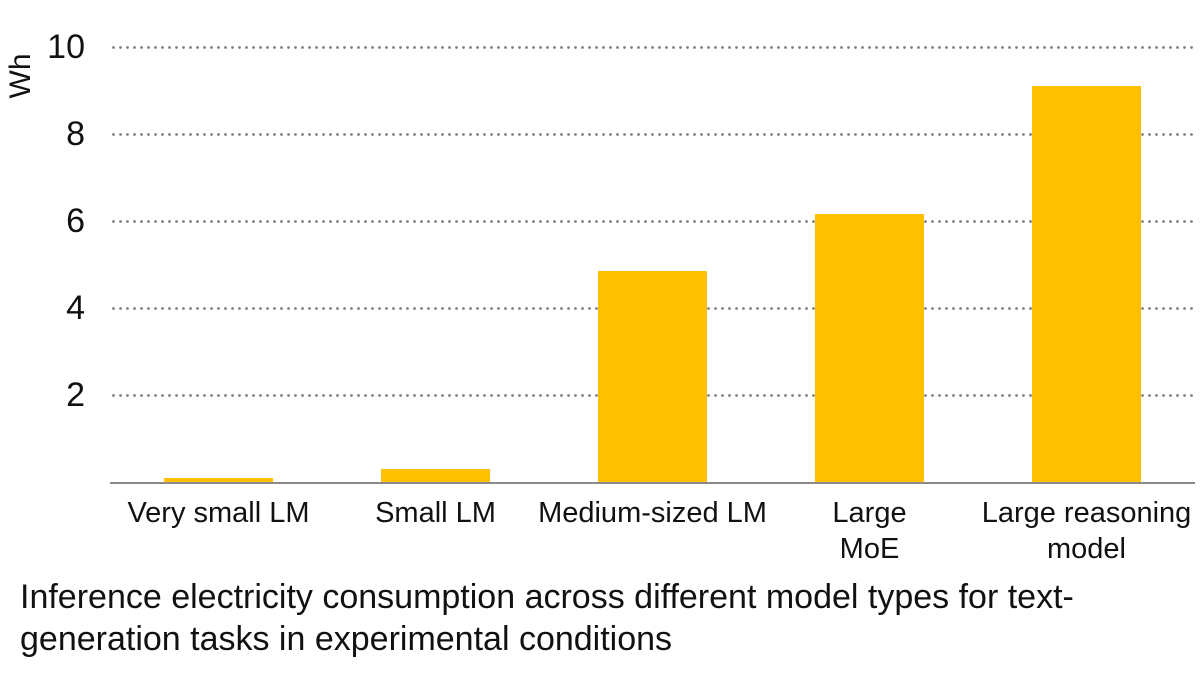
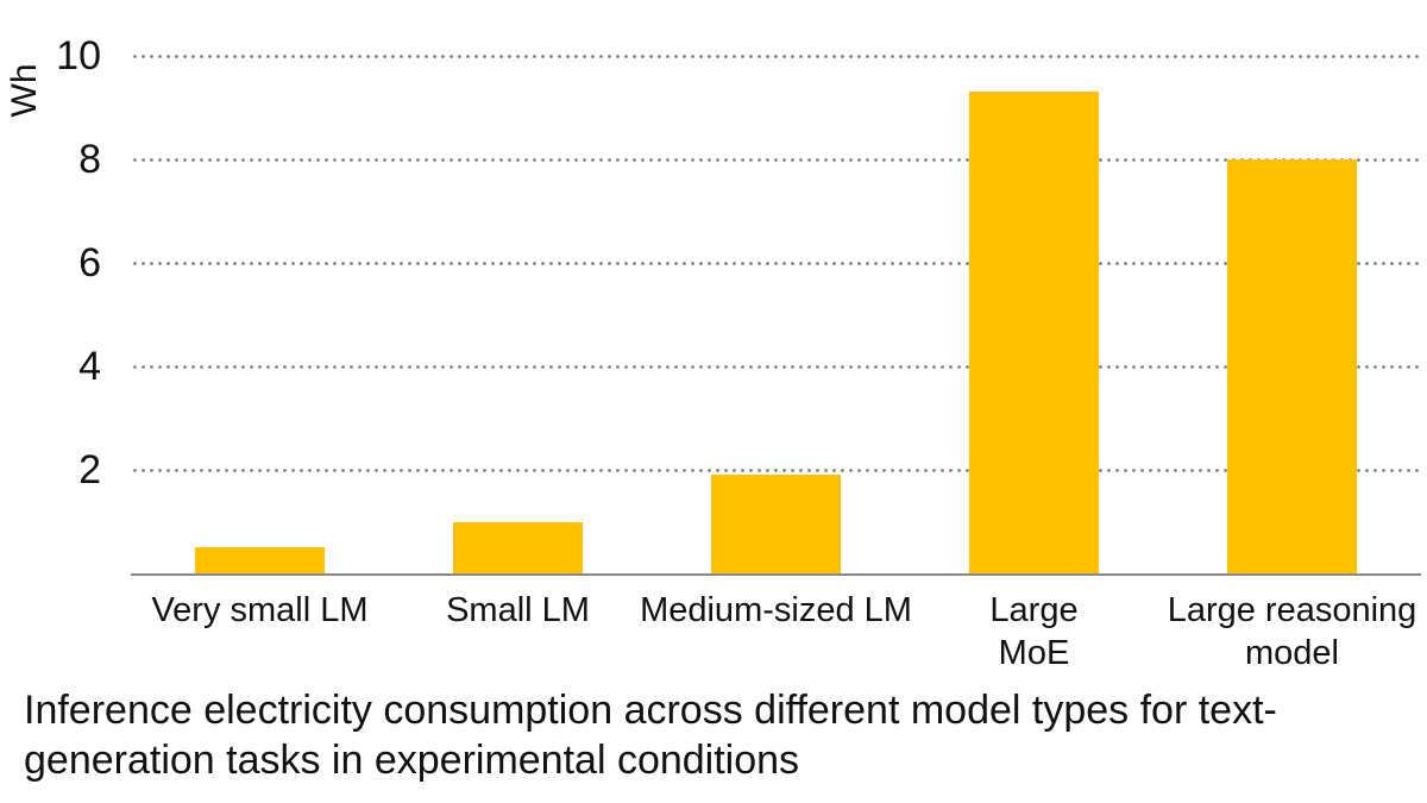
Very small LM: 0.1 -> 0.5
Small LM: 0.3 -> 1.0
Medium-sized LM: 4.8 -> 1.9
Large MoE: 6.2 -> 9.3
Large reasoning model: 9.1 -> 8.0
